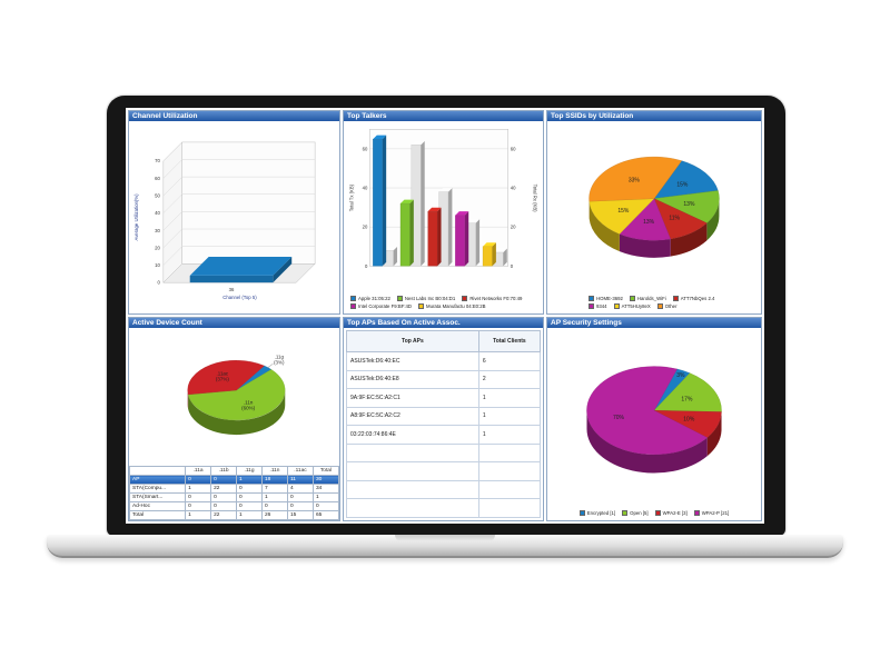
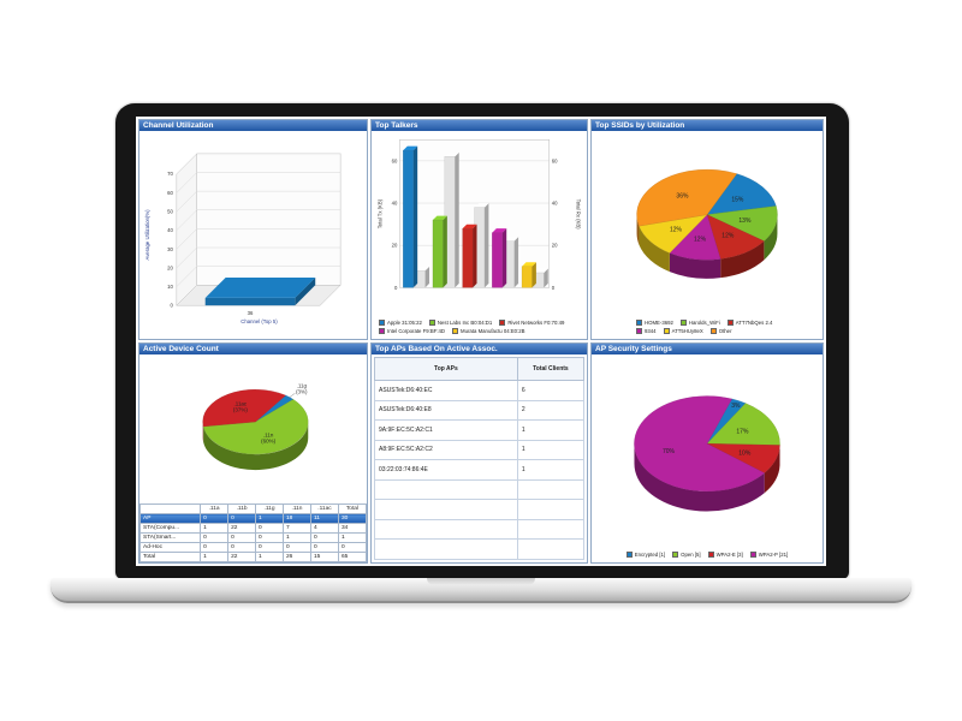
Top SSIDs by Utilization/ATT7NbQes 2.4: 11% -> 12%
Top SSIDs by Utilization/9344: 13% -> 12%
Top SSIDs by Utilization/ATT5HUy8eX: 15% -> 12%
Top SSIDs by Utilization/Other: 33% -> 36%
